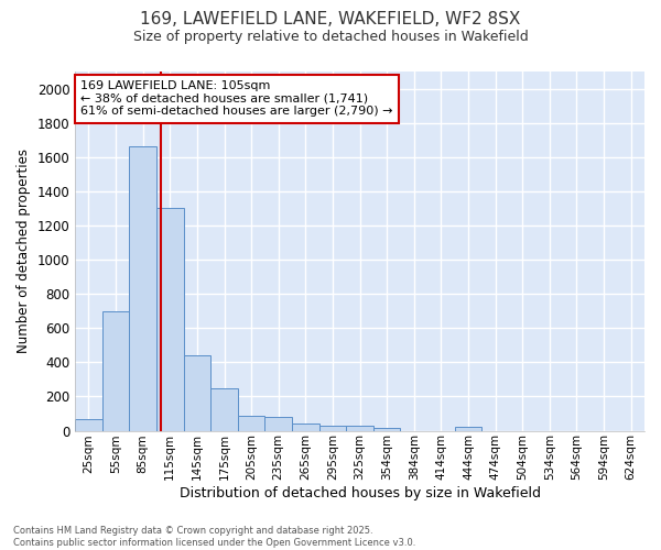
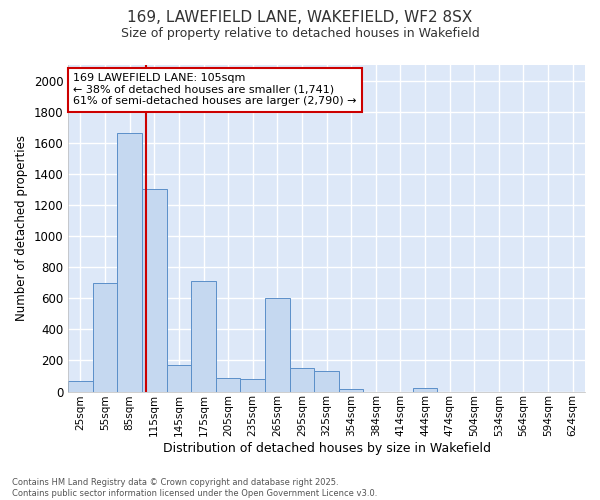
145sqm: 440 -> 170
175sqm: 250 -> 710
265sqm: 40 -> 600
295sqm: 30 -> 150
325sqm: 30 -> 130
